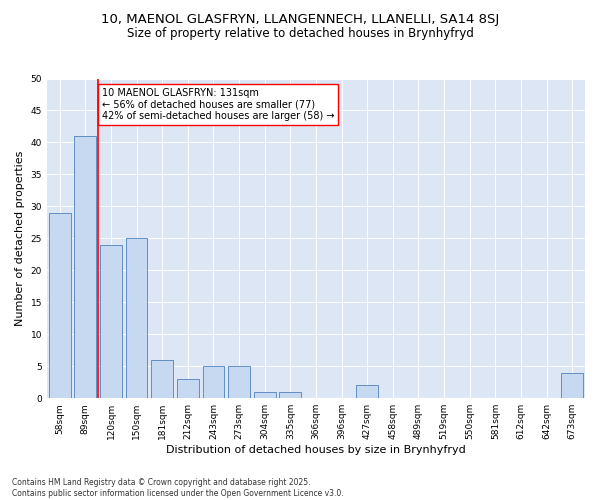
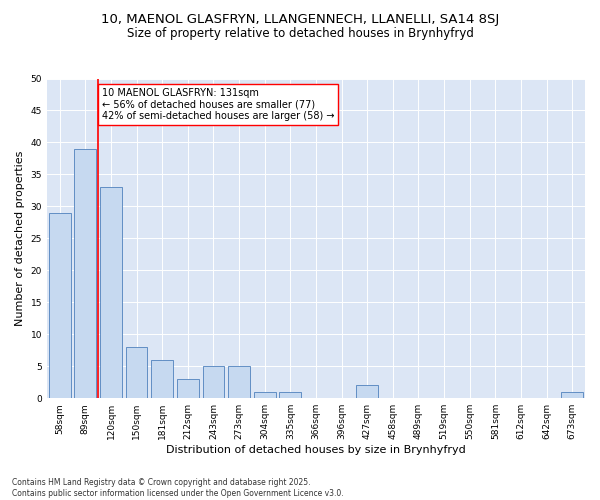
89sqm: 41 -> 39
120sqm: 24 -> 33
150sqm: 25 -> 8
673sqm: 4 -> 1
